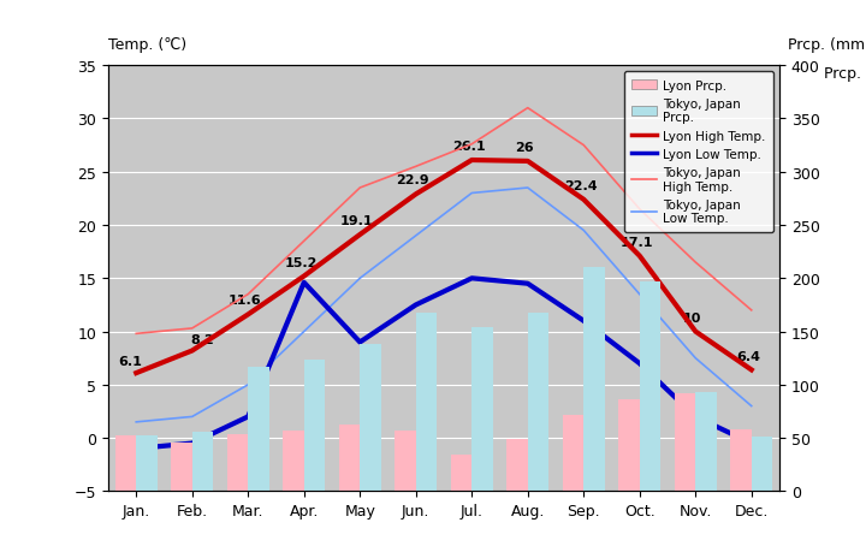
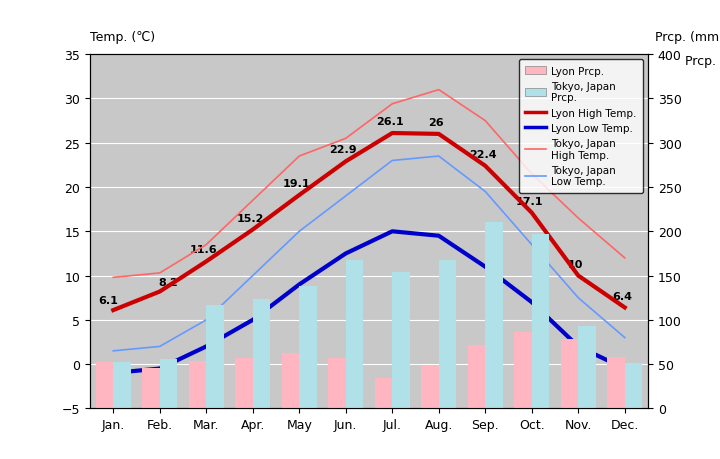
Lyon Low Temp./Apr.: 14.6 -> 5.0
Tokyo, Japan High Temp./Jul.: 27.6 -> 29.4
Lyon Prcp./Nov.: 92 -> 78
